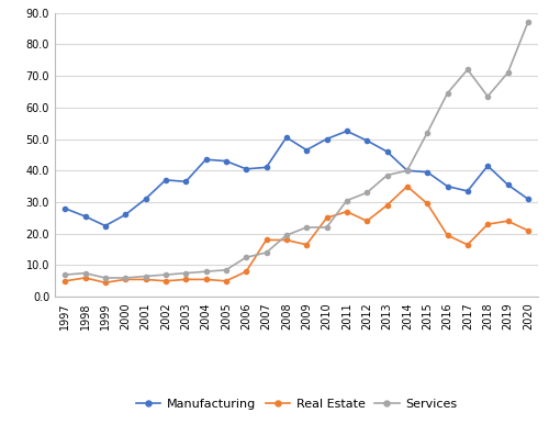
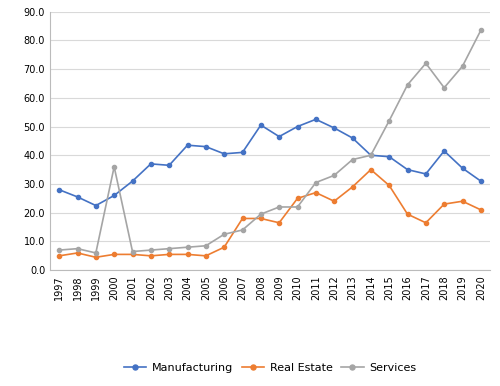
Services/2000: 6.0 -> 36.0
Services/2020: 87.0 -> 83.5
